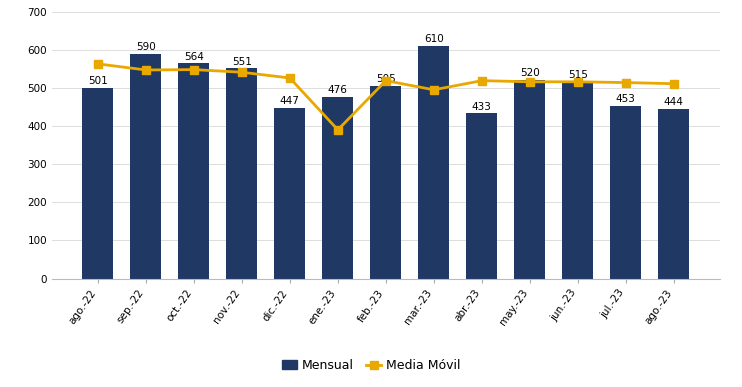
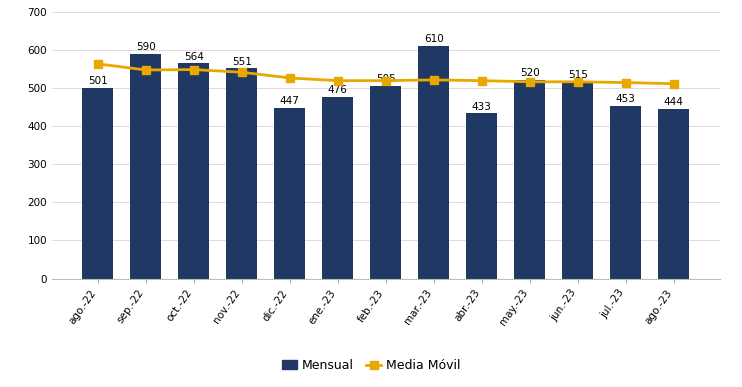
Media Móvil/ene.-23: 390 -> 519
Media Móvil/mar.-23: 495 -> 521
